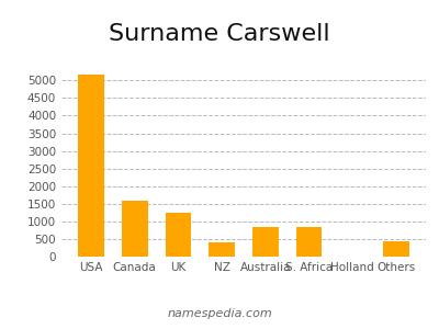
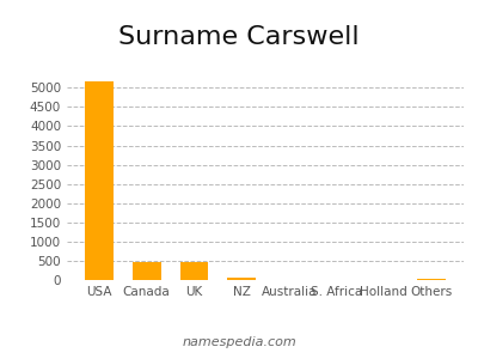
Canada: 1600 -> 480
UK: 1250 -> 460
NZ: 400 -> 60
Australia: 850 -> 10
S. Africa: 850 -> 0
Others: 450 -> 20
